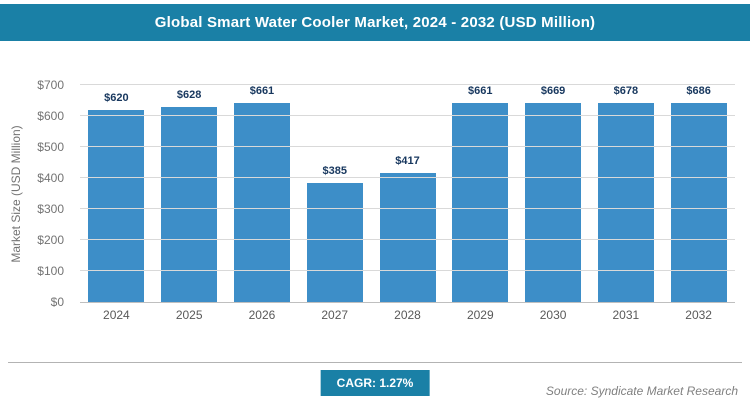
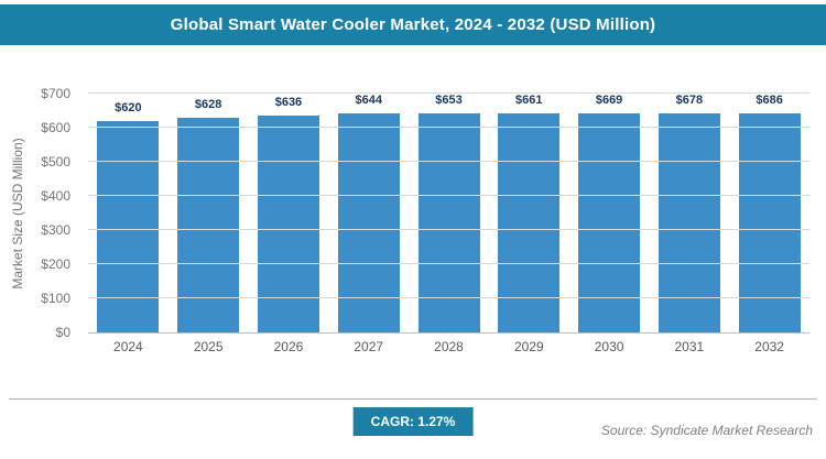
2026: $661 -> $636
2027: $385 -> $644
2028: $417 -> $653
